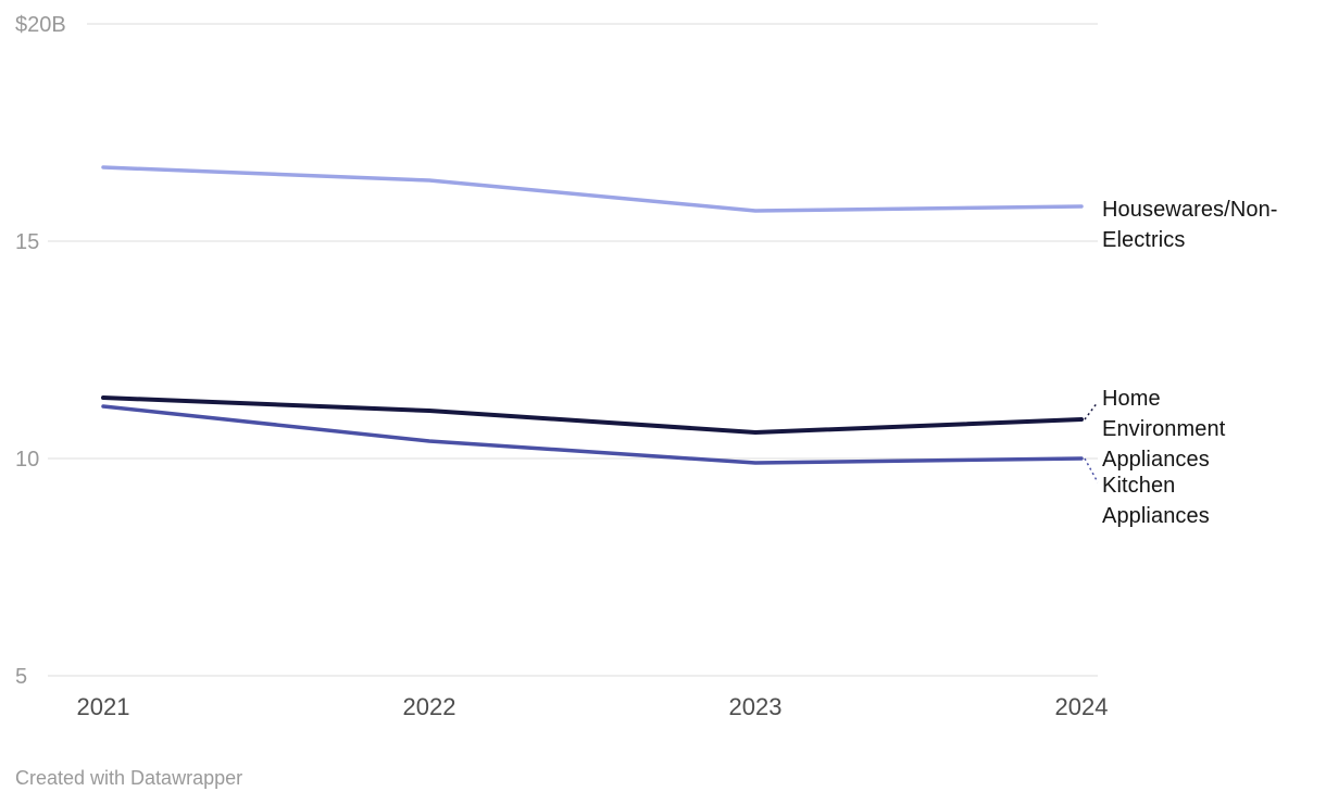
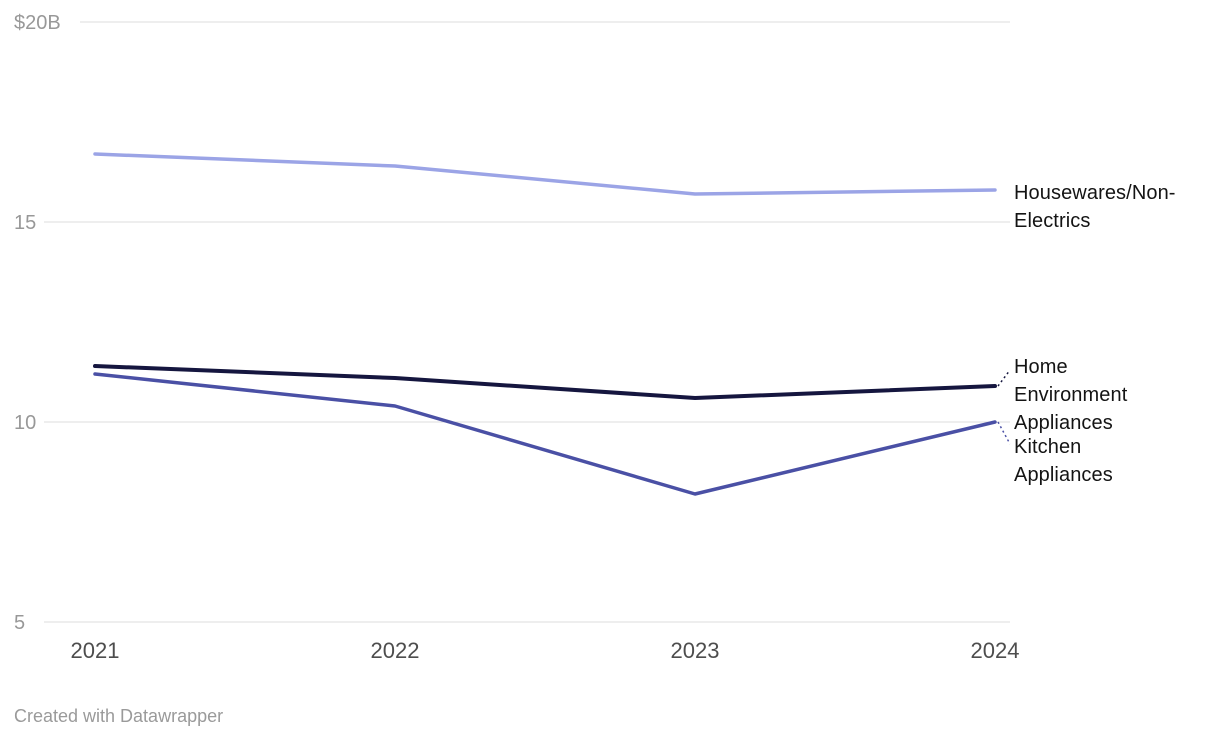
Kitchen Appliances/2023: $9.9B -> $8.2B
